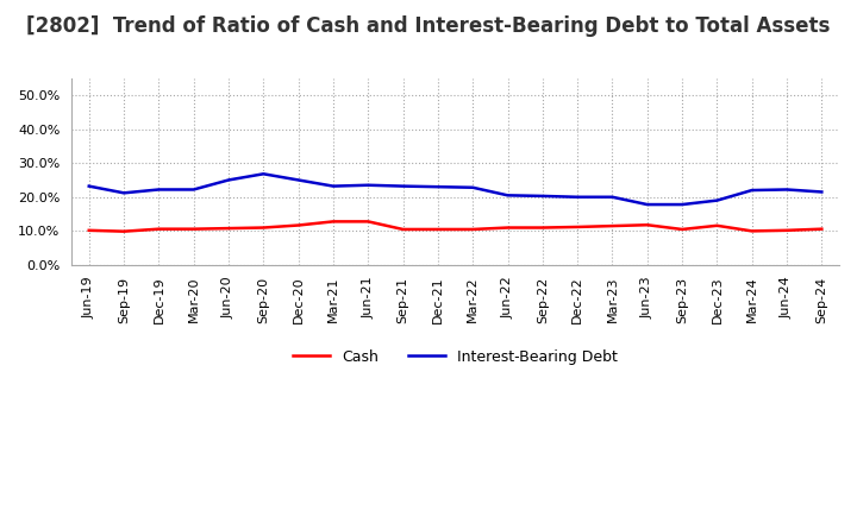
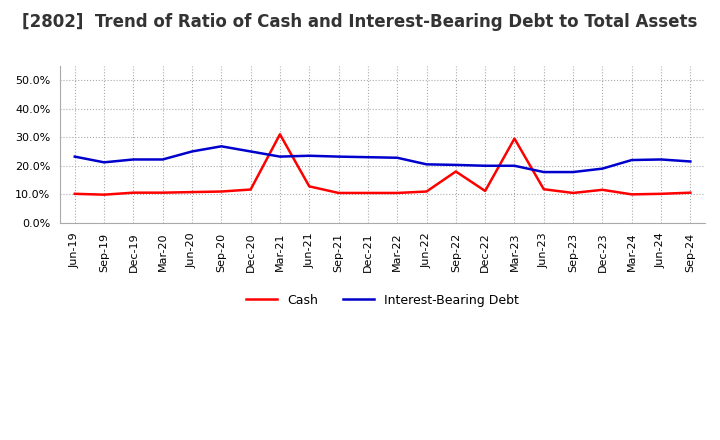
Cash/Mar-21: 12.8% -> 31.0%
Cash/Sep-22: 11.0% -> 18.0%
Cash/Mar-23: 11.5% -> 29.5%
